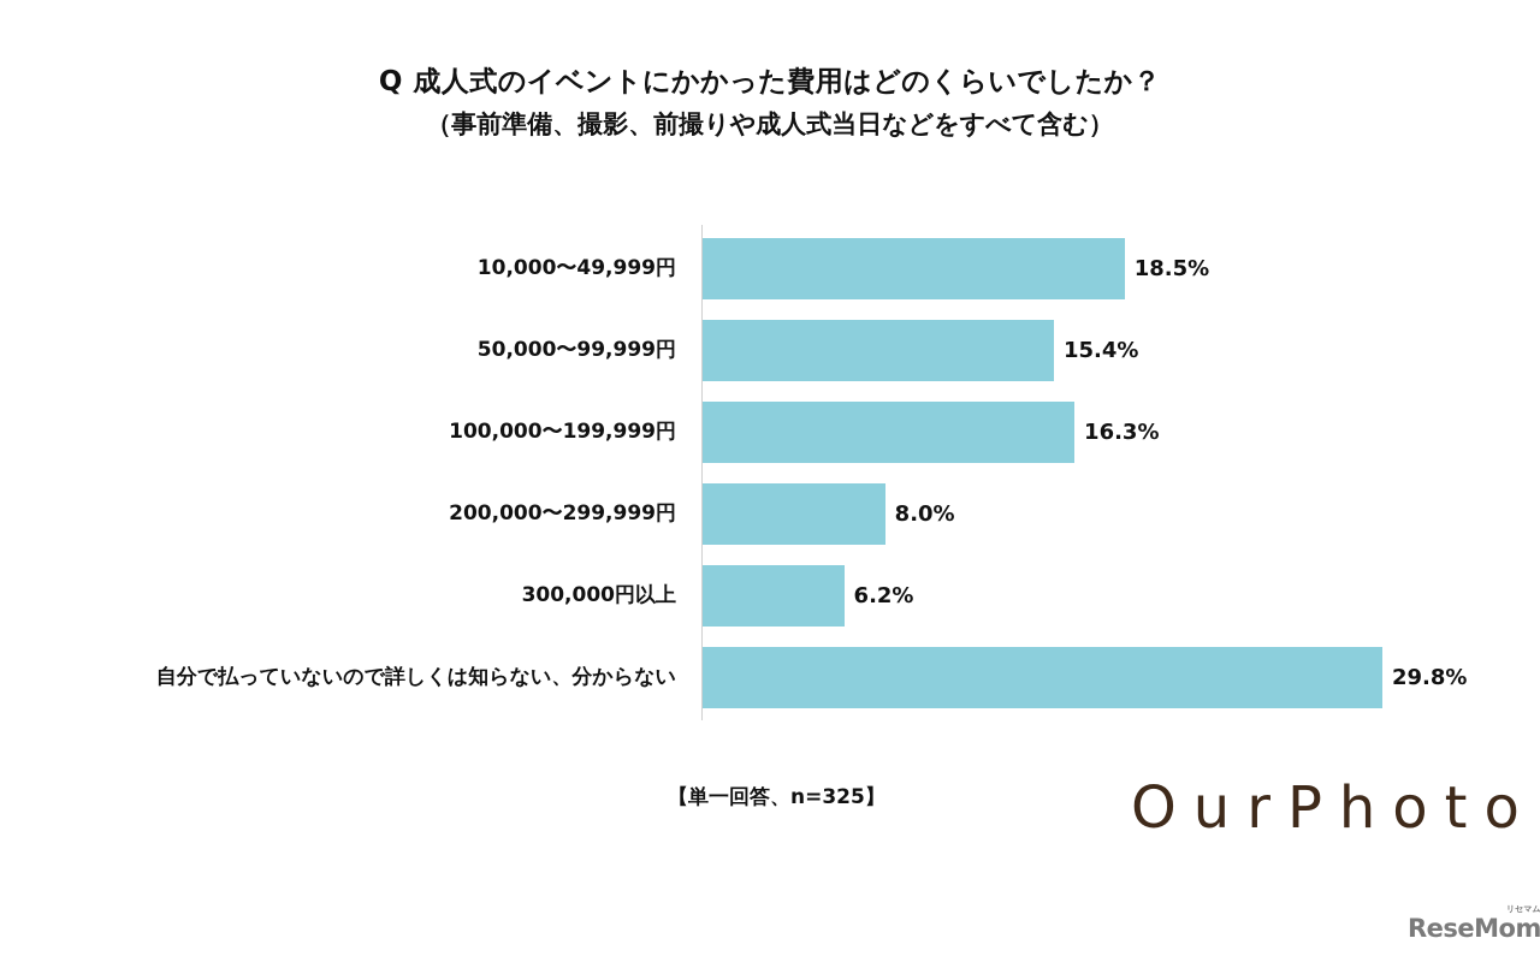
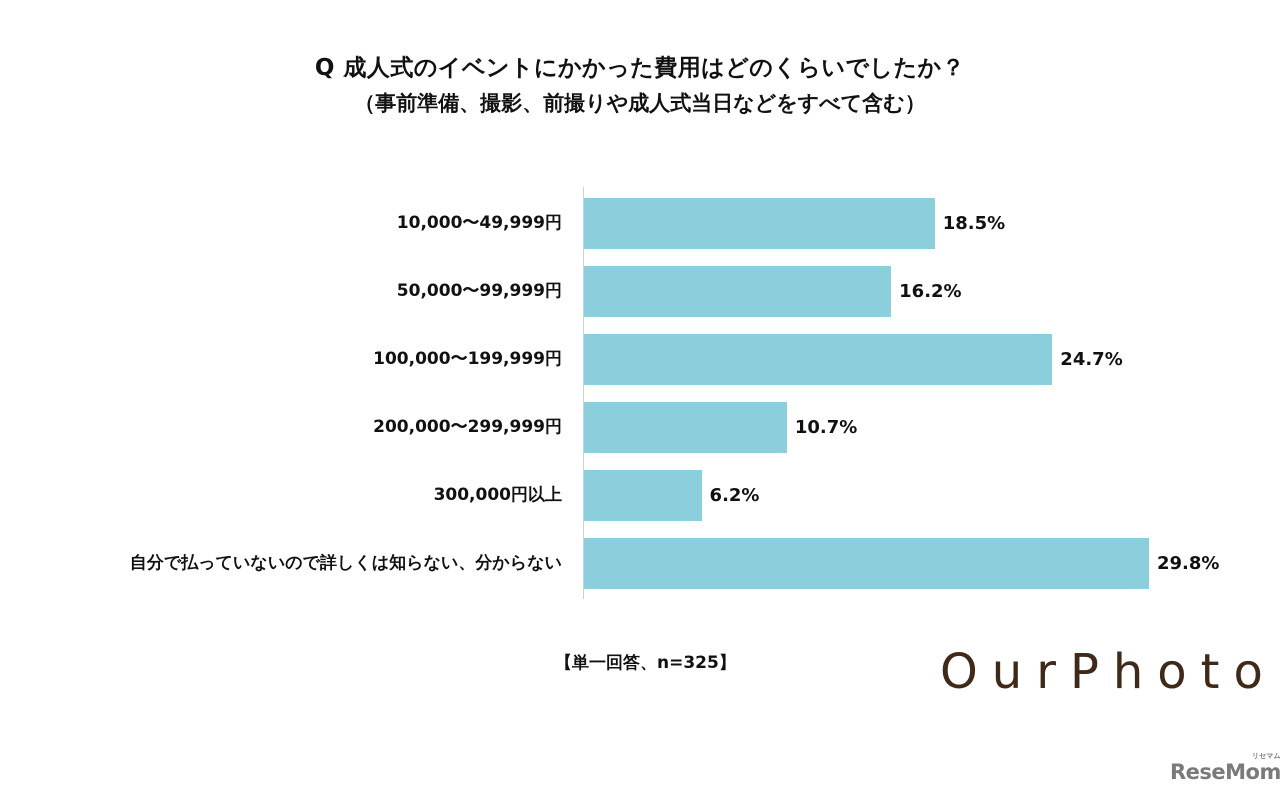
50,000〜99,999円: 15.4% -> 16.2%
100,000〜199,999円: 16.3% -> 24.7%
200,000〜299,999円: 8.0% -> 10.7%
